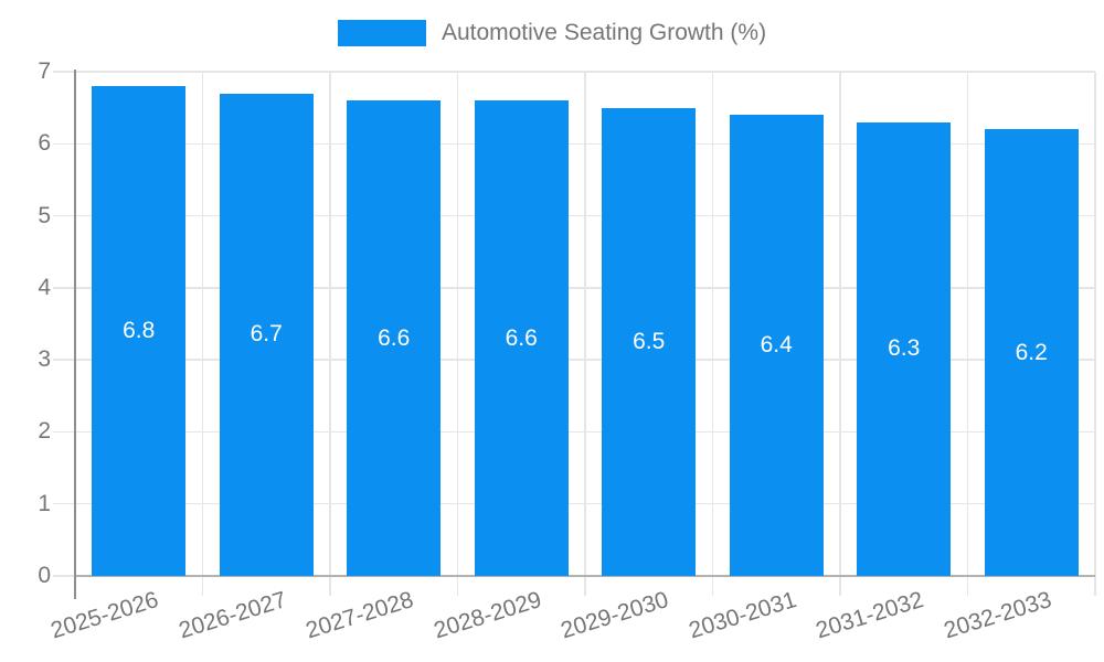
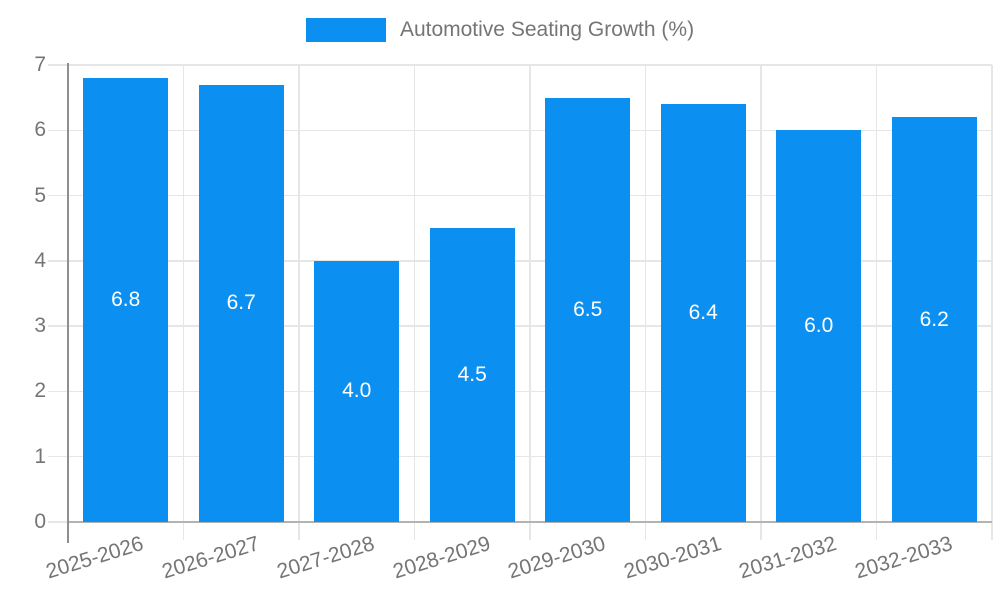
2027-2028: 6.6 -> 4.0
2028-2029: 6.6 -> 4.5
2031-2032: 6.3 -> 6.0
